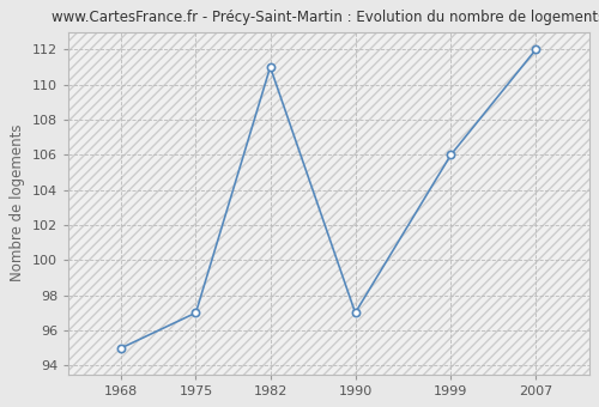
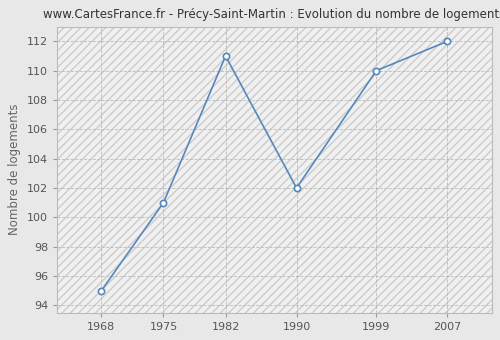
1975: 97 -> 101
1990: 97 -> 102
1999: 106 -> 110
